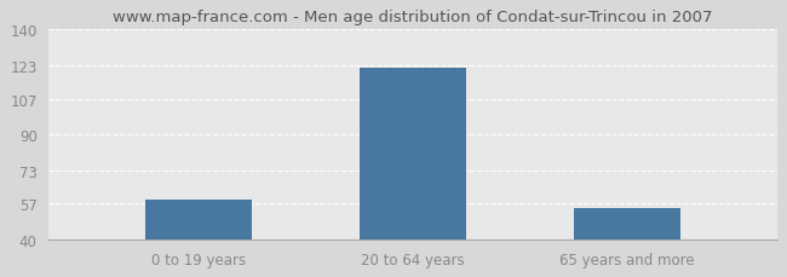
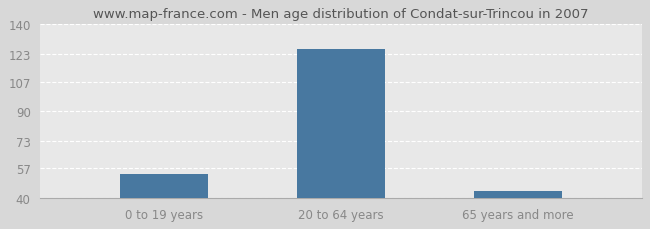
0 to 19 years: 59 -> 54
20 to 64 years: 122 -> 126
65 years and more: 55 -> 44
